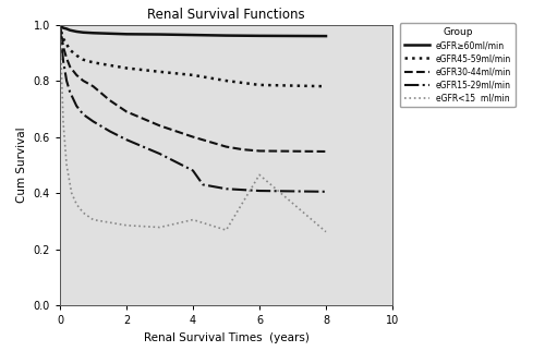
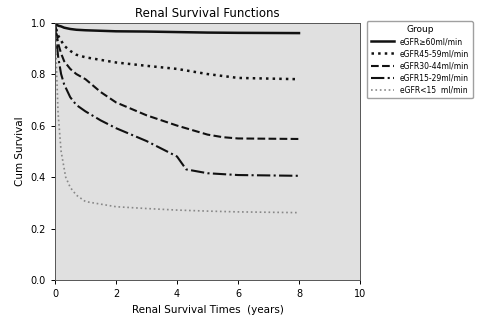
eGFR<15 ml/min/4: 0.305 -> 0.272
eGFR<15 ml/min/6: 0.465 -> 0.265
